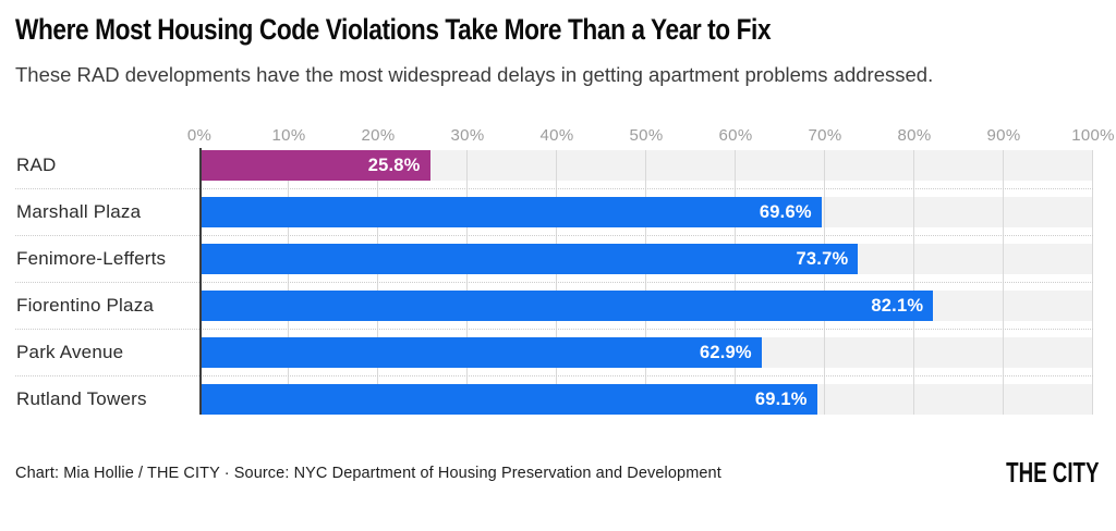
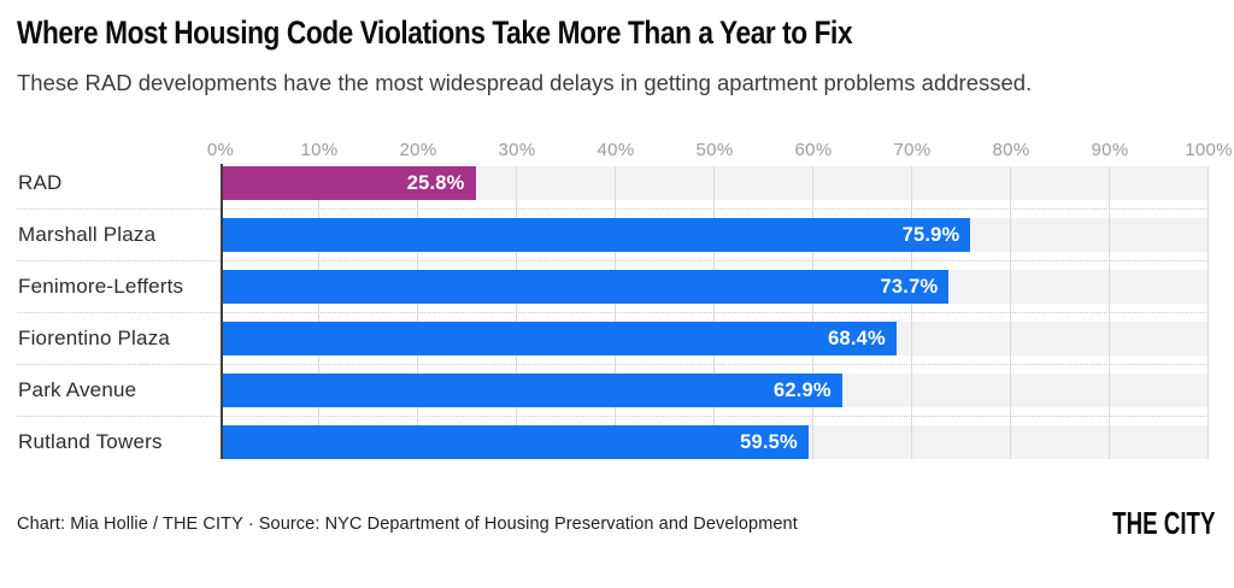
Marshall Plaza: 69.6% -> 75.9%
Fiorentino Plaza: 82.1% -> 68.4%
Rutland Towers: 69.1% -> 59.5%
